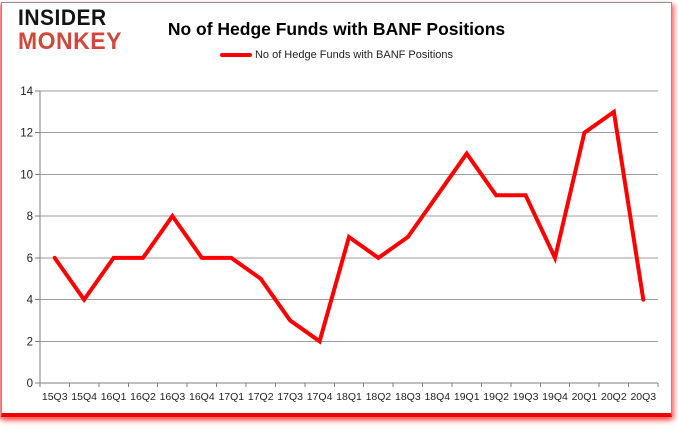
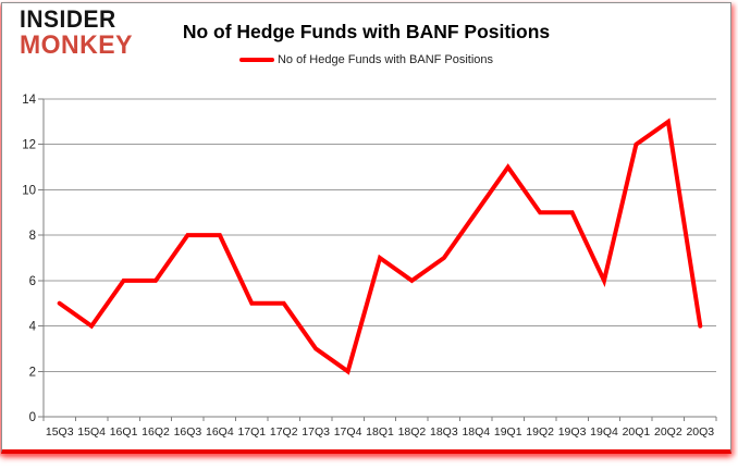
15Q3: 6 -> 5
16Q4: 6 -> 8
17Q1: 6 -> 5
